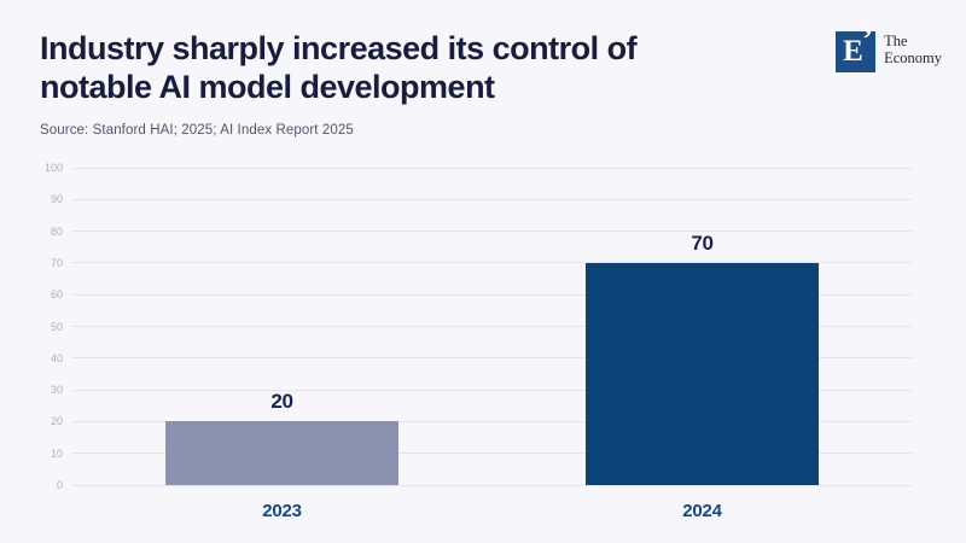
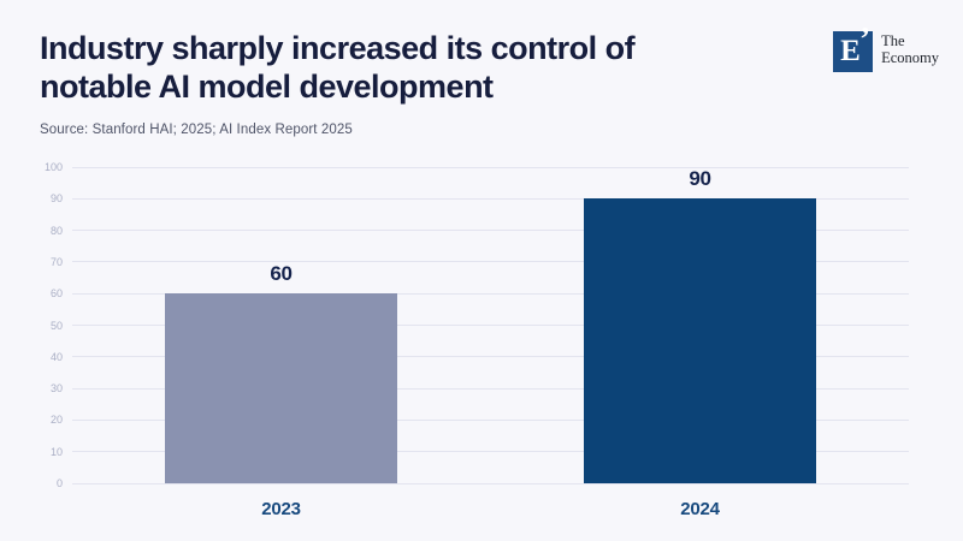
2023: 20 -> 60
2024: 70 -> 90
